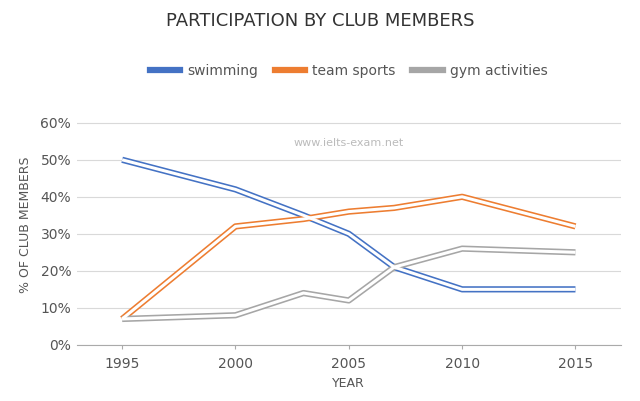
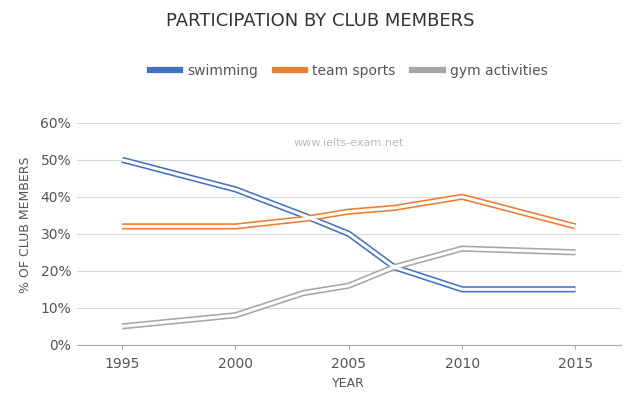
team sports/1995: 7% -> 32%
gym activities/1995: 7% -> 5%
gym activities/2005: 12% -> 16%
